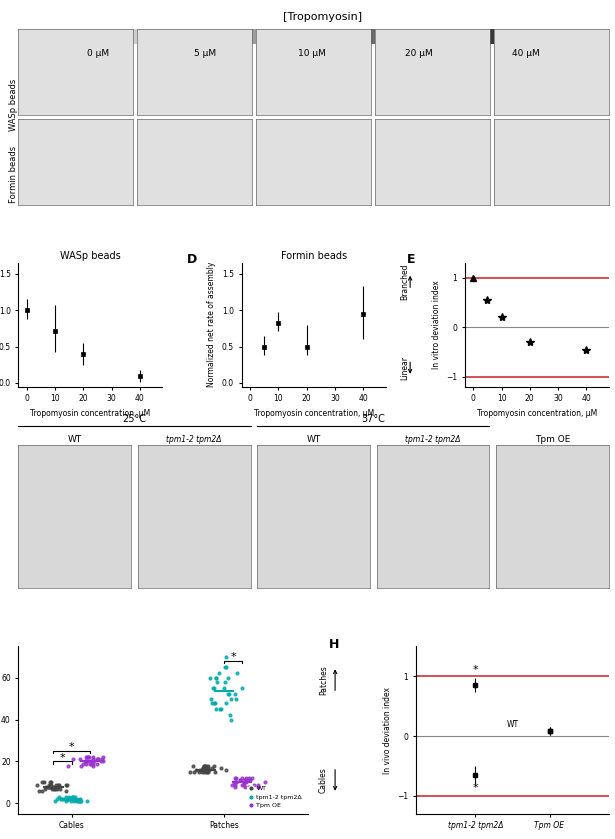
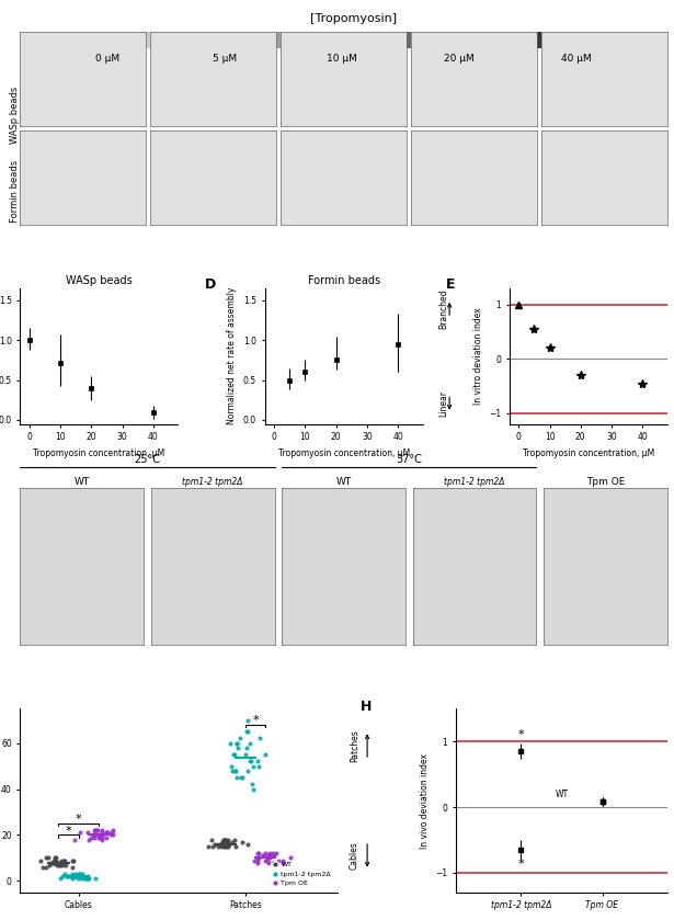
Formin beads/10: 0.82 -> 0.60
Formin beads/20: 0.50 -> 0.75
